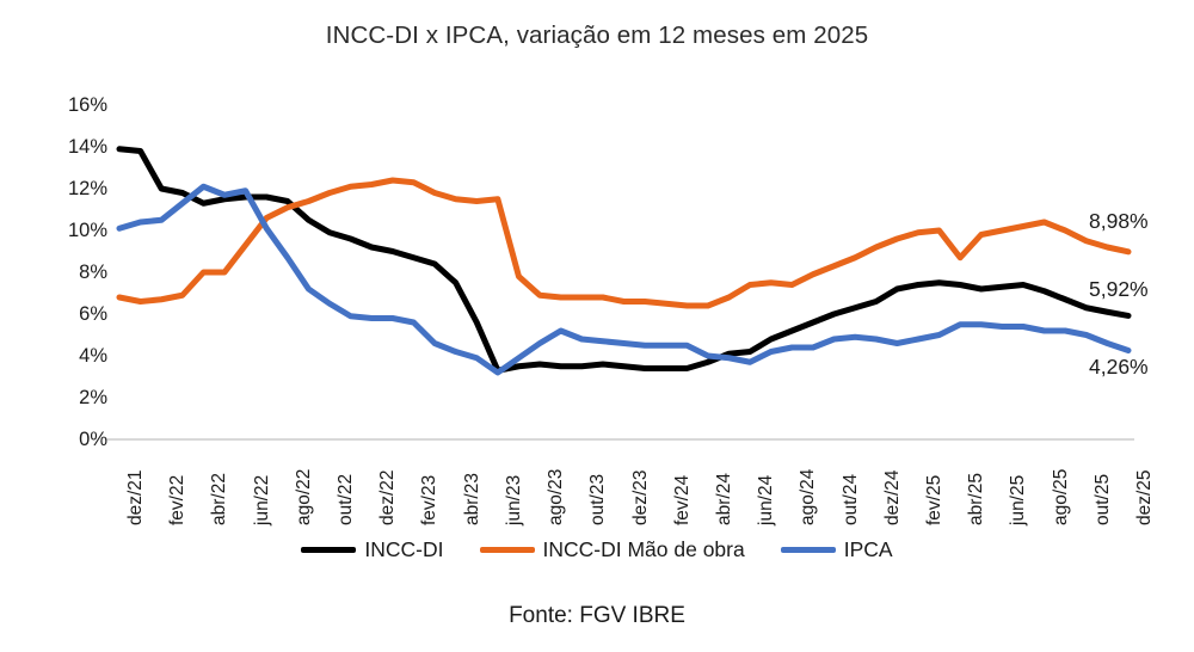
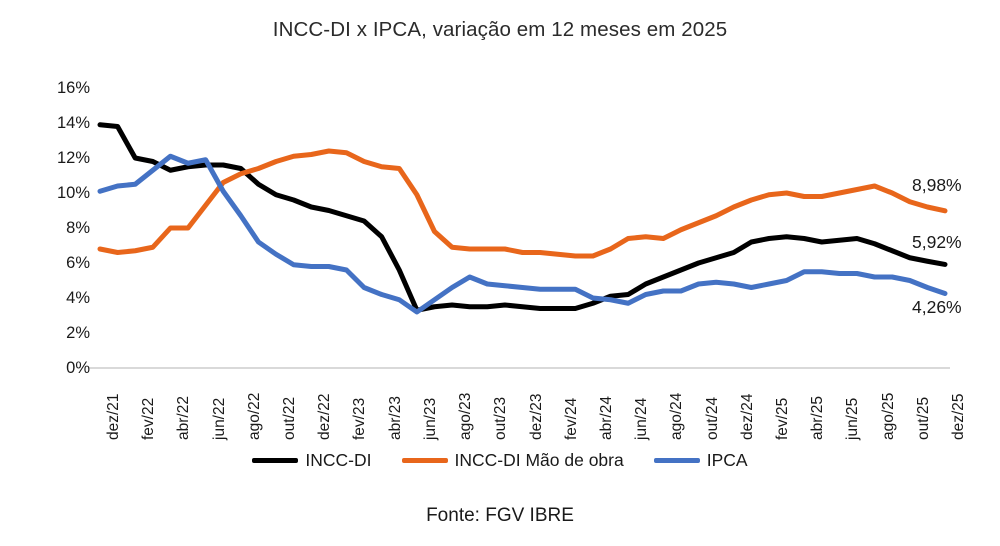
INCC-DI Mão de obra/jun/23: 11.5% -> 9.9%
INCC-DI Mão de obra/abr/25: 8.7% -> 9.8%
